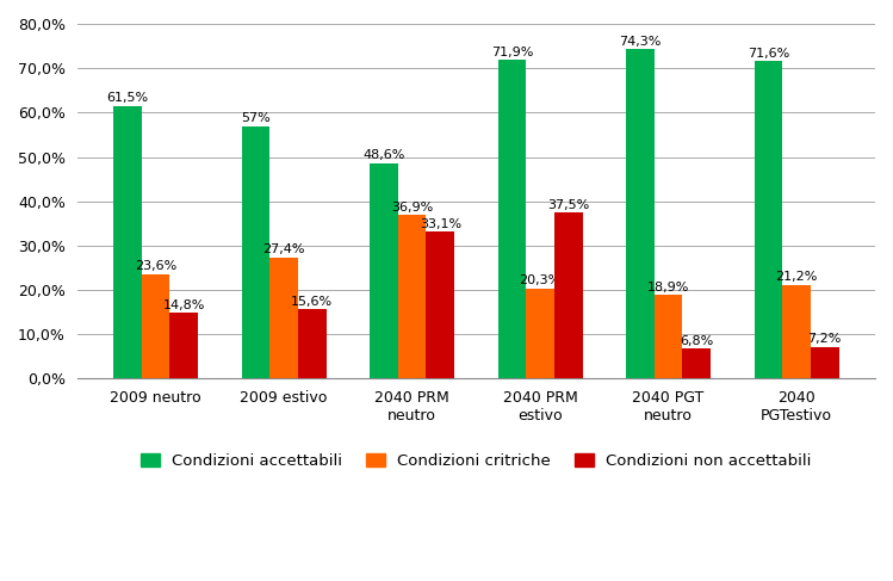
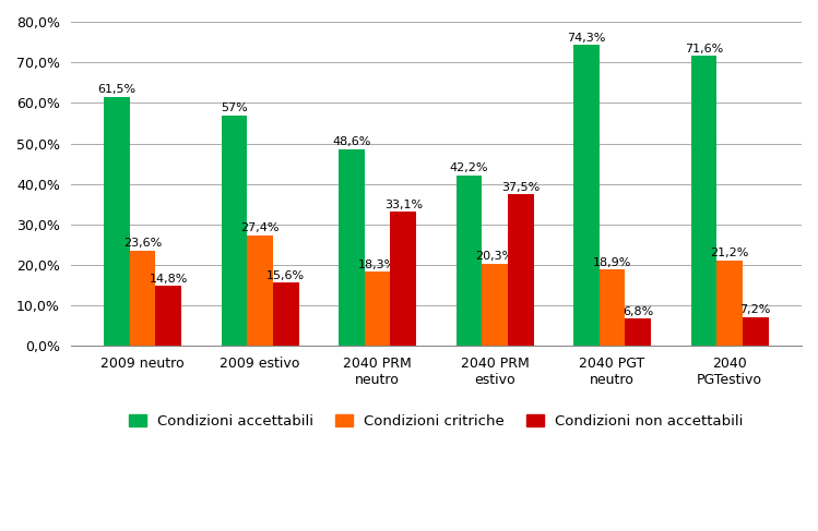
Condizioni critriche/2040 PRM neutro: 36,9% -> 18,3%
Condizioni accettabili/2040 PRM estivo: 71,9% -> 42,2%
